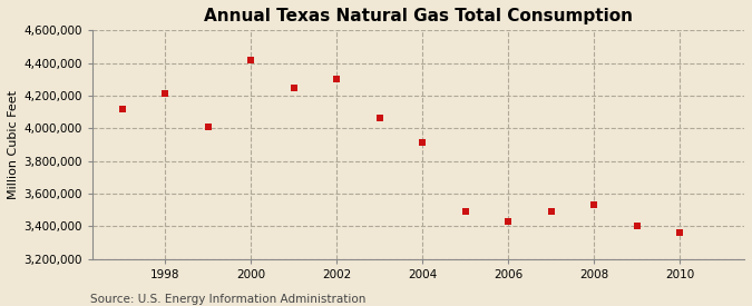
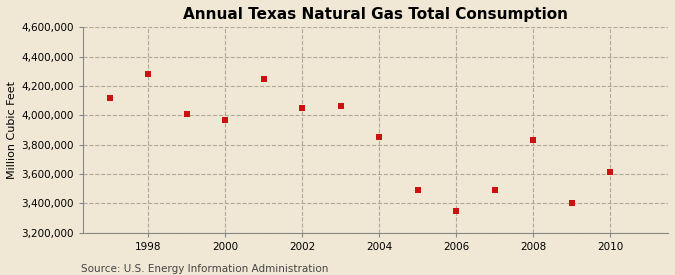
1998: 4,210,000 -> 4,280,000
2000: 4,420,000 -> 3,970,000
2002: 4,300,000 -> 4,050,000
2004: 3,910,000 -> 3,850,000
2006: 3,430,000 -> 3,350,000
2008: 3,530,000 -> 3,830,000
2010: 3,360,000 -> 3,610,000
